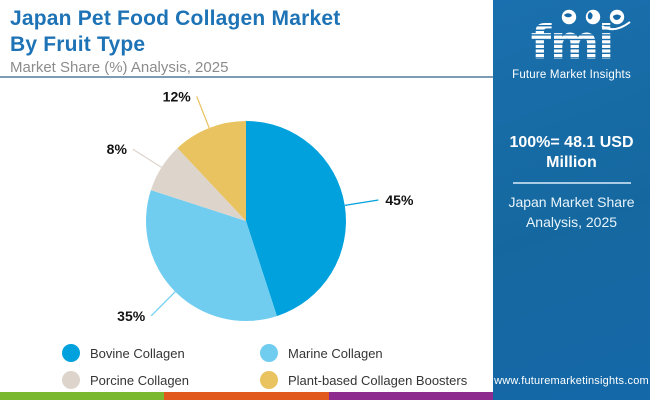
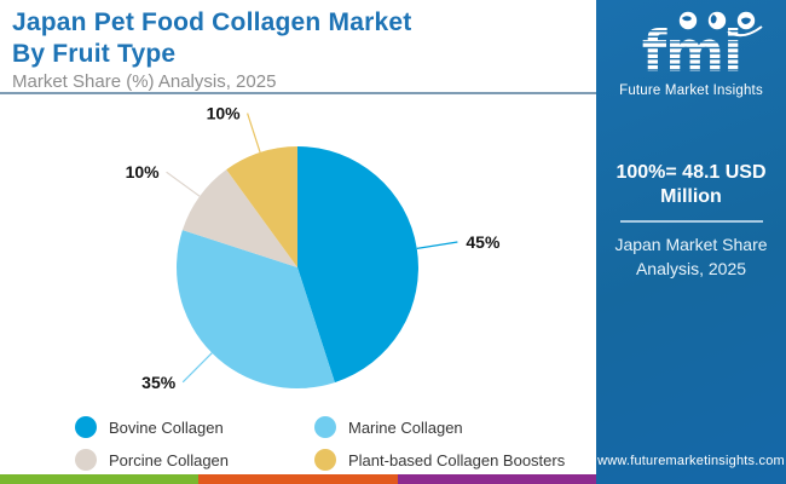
Porcine Collagen: 8% -> 10%
Plant-based Collagen Boosters: 12% -> 10%
